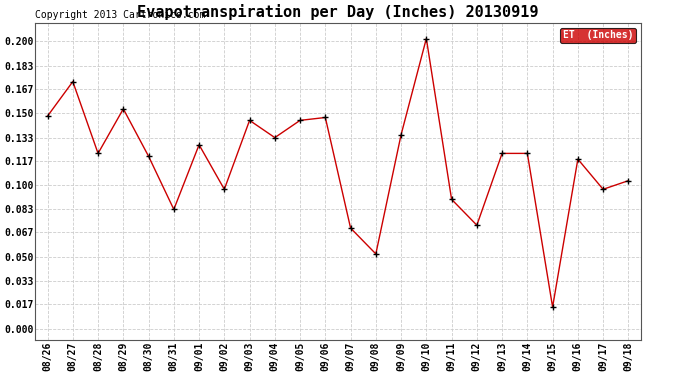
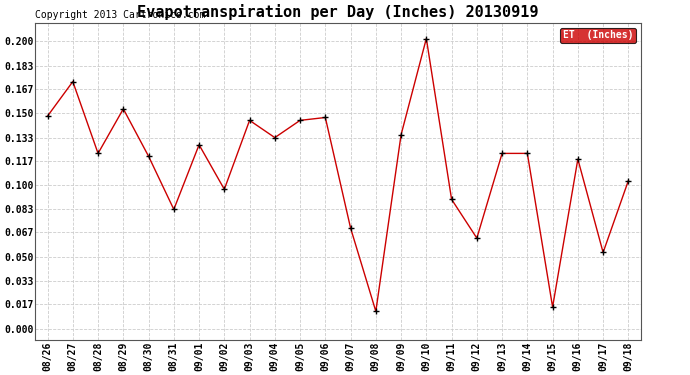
09/08: 0.052 -> 0.012
09/12: 0.072 -> 0.063
09/17: 0.097 -> 0.053
